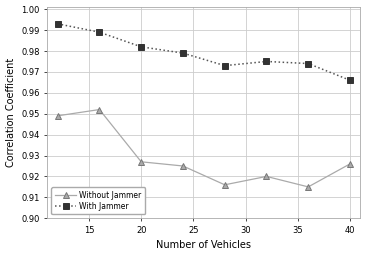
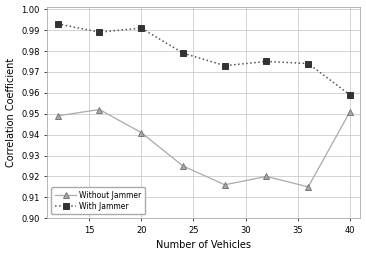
Without Jammer/20: 0.927 -> 0.941
With Jammer/20: 0.982 -> 0.991
Without Jammer/40: 0.926 -> 0.951
With Jammer/40: 0.966 -> 0.959
